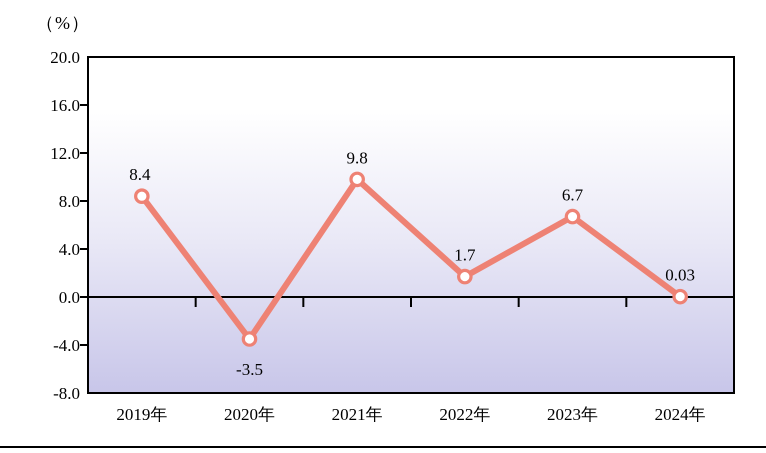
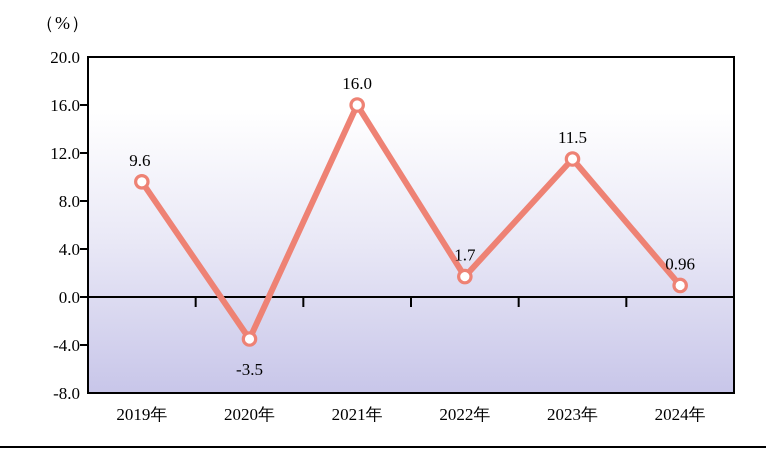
2019年: 8.4 -> 9.6
2021年: 9.8 -> 16.0
2023年: 6.7 -> 11.5
2024年: 0.03 -> 0.96
